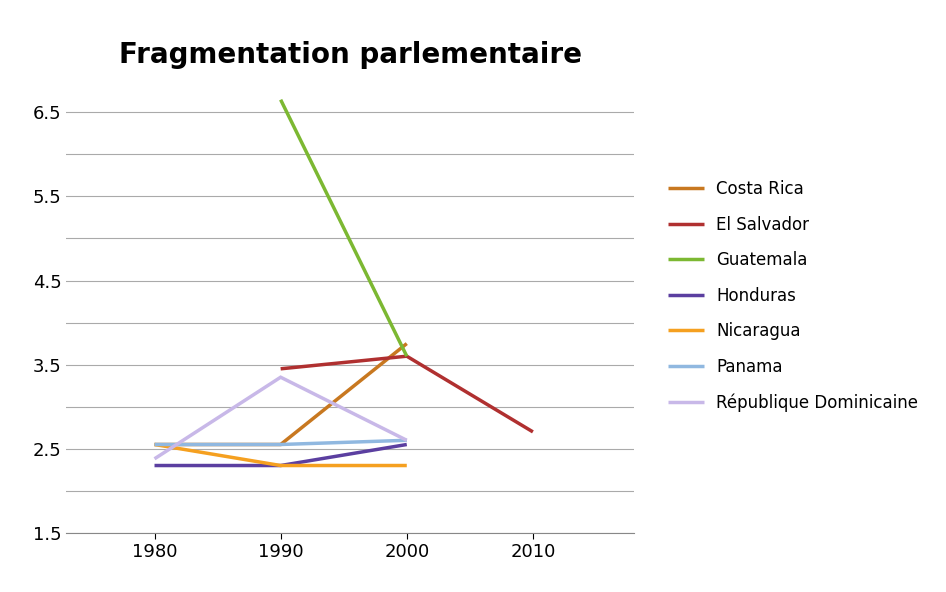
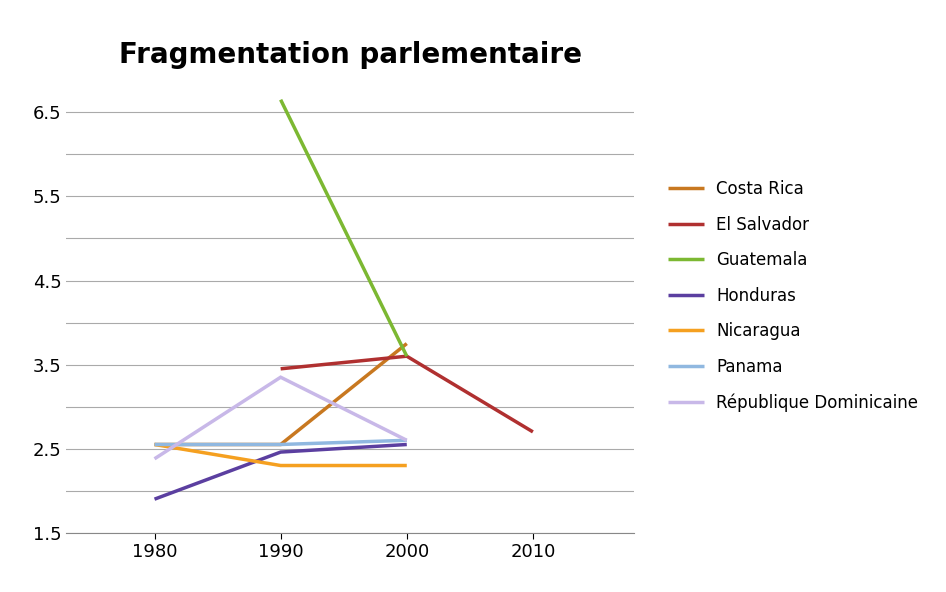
Honduras/1980: 2.30 -> 1.90
Honduras/1990: 2.30 -> 2.46
